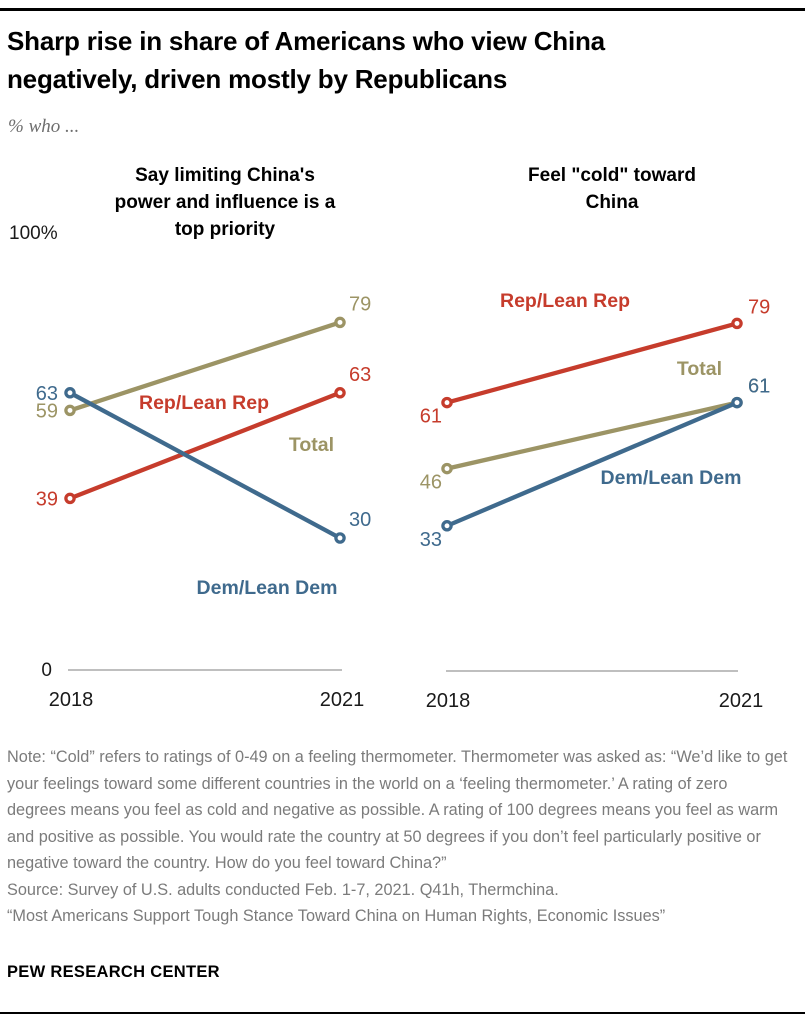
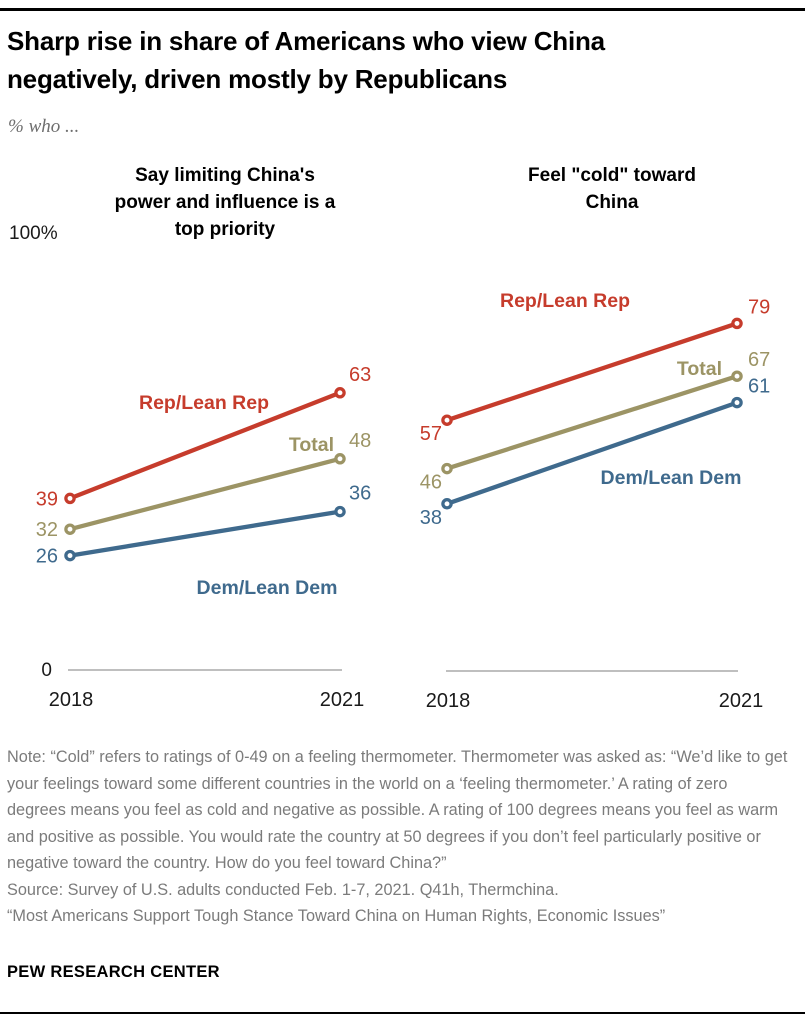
Say limiting China's power and influence is a top priority/Total/2018: 59 -> 32
Say limiting China's power and influence is a top priority/Dem/Lean Dem/2018: 63 -> 26
Say limiting China's power and influence is a top priority/Total/2021: 79 -> 48
Say limiting China's power and influence is a top priority/Dem/Lean Dem/2021: 30 -> 36
Feel "cold" toward China/Rep/Lean Rep/2018: 61 -> 57
Feel "cold" toward China/Dem/Lean Dem/2018: 33 -> 38
Feel "cold" toward China/Total/2021: 61 -> 67
